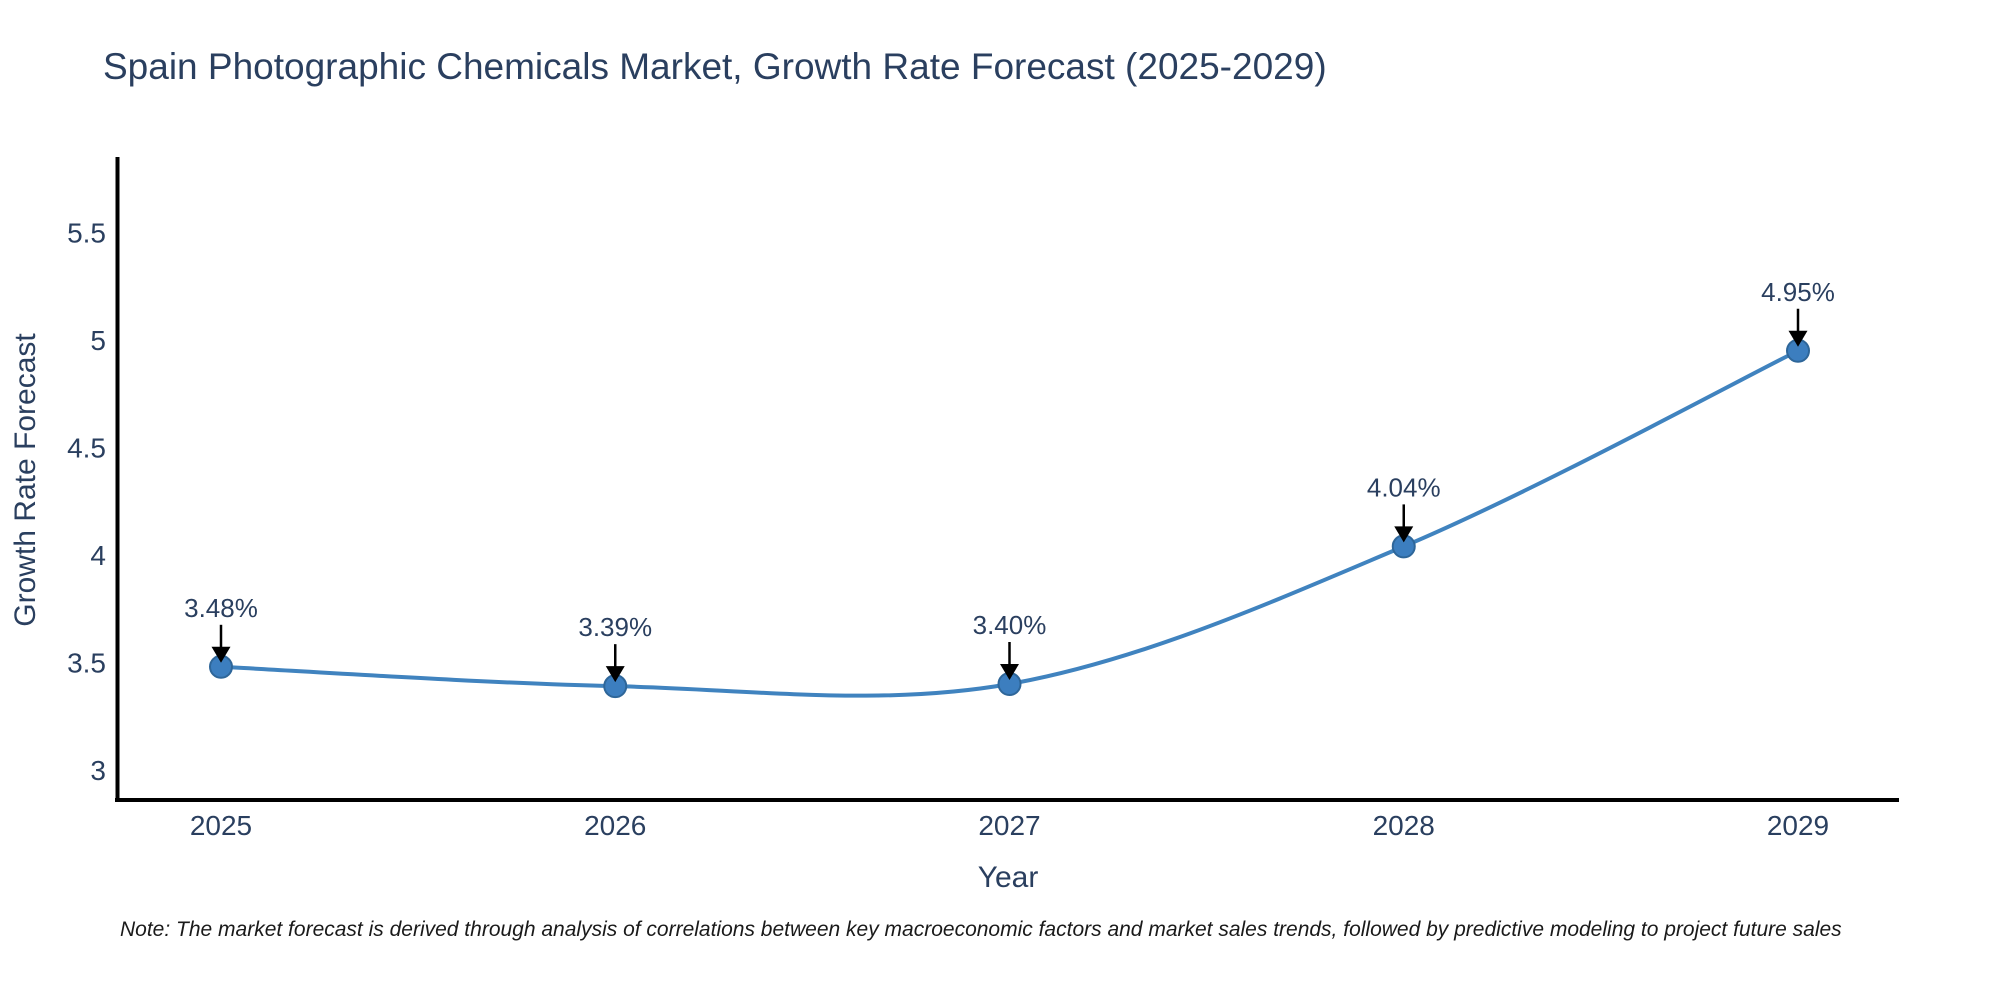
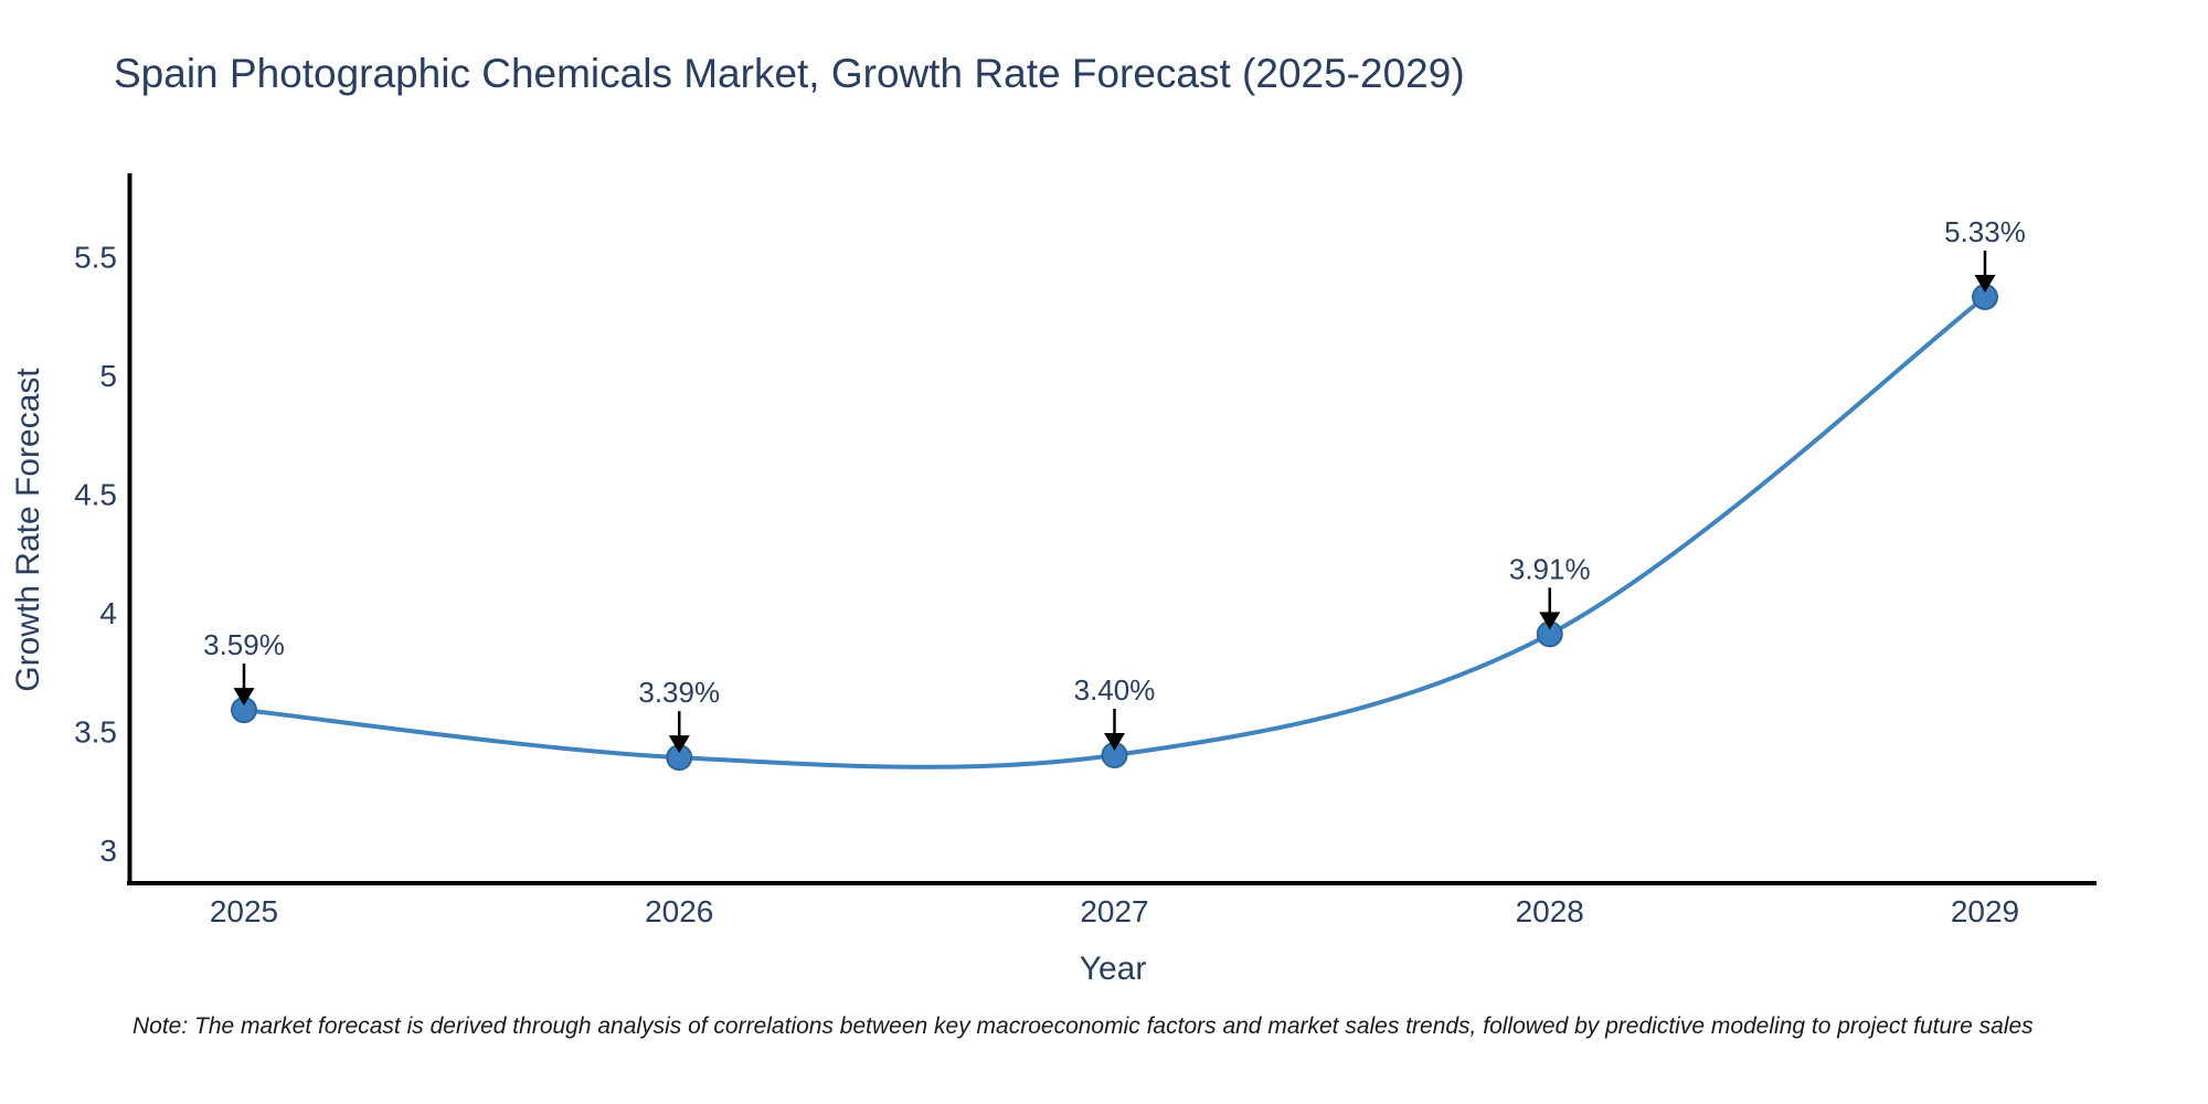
2025: 3.48% -> 3.59%
2028: 4.04% -> 3.91%
2029: 4.95% -> 5.33%
